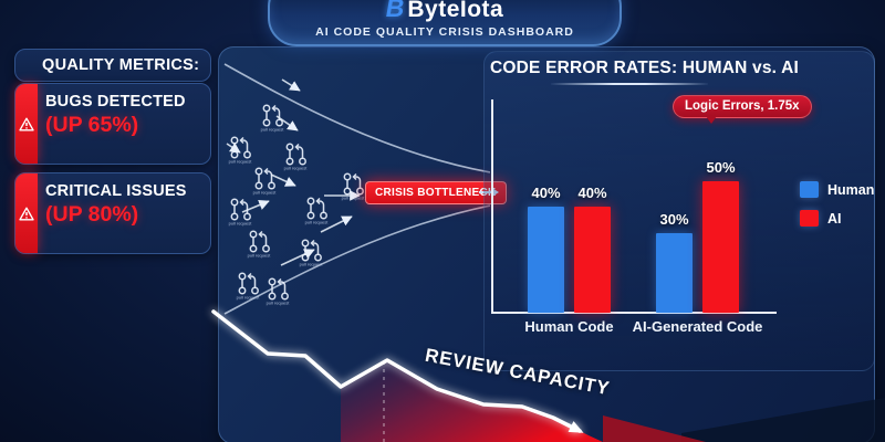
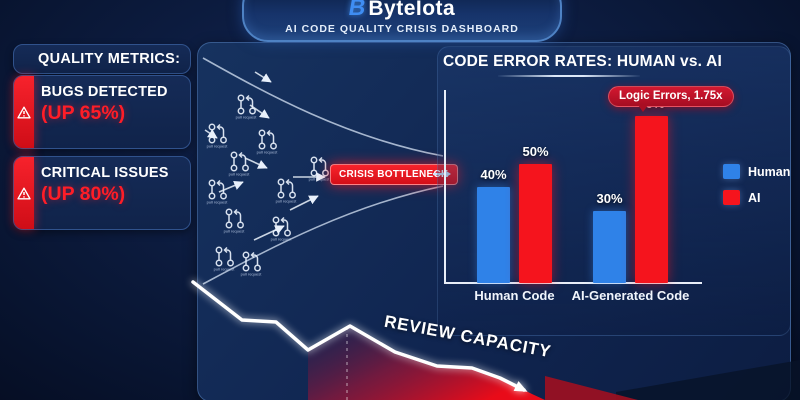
AI/Human Code: 40% -> 50%
AI/AI-Generated Code: 50% -> 70%
